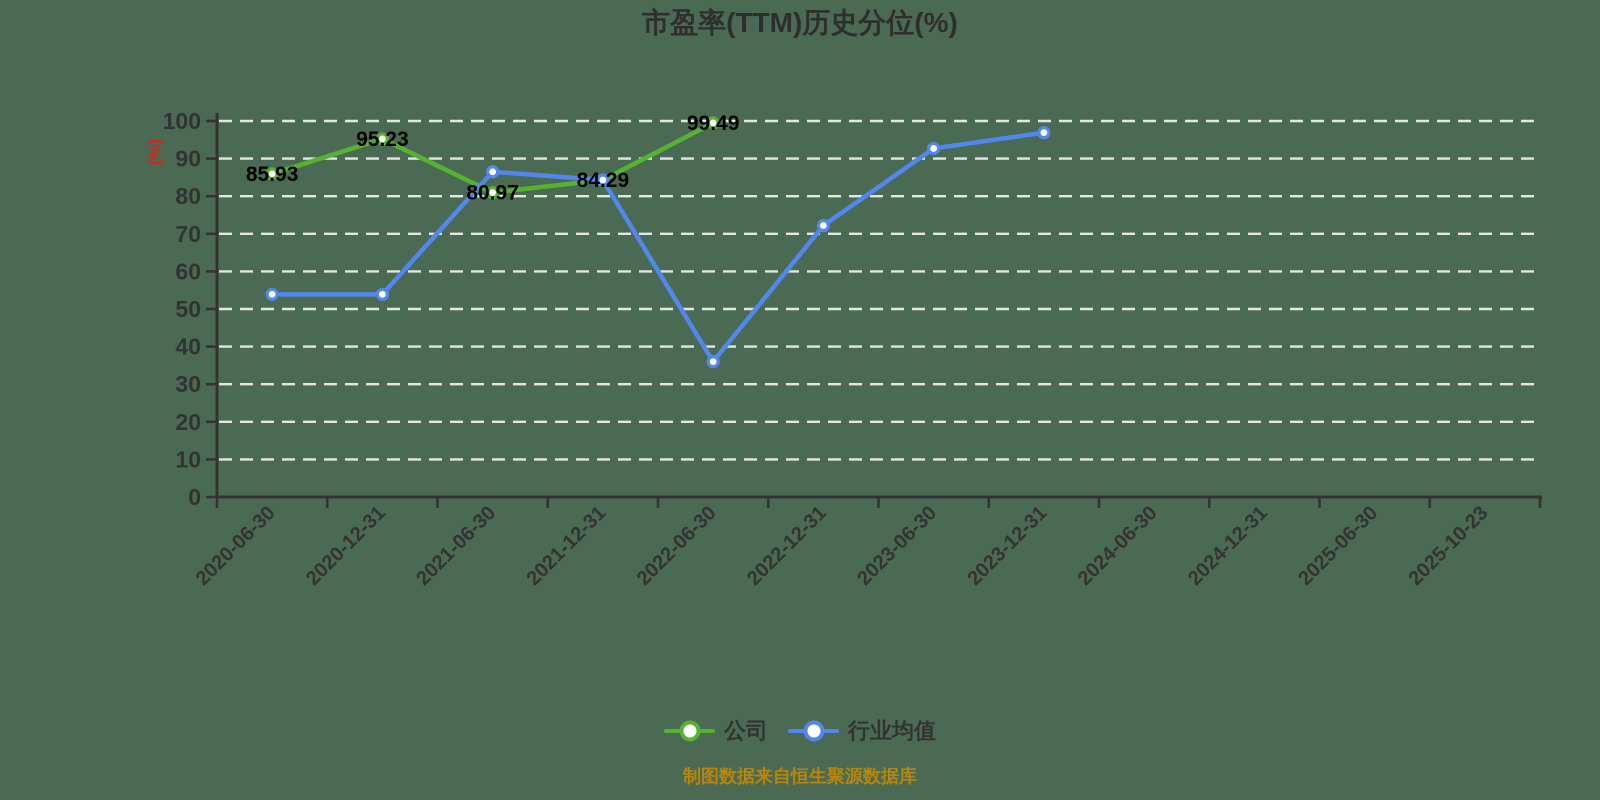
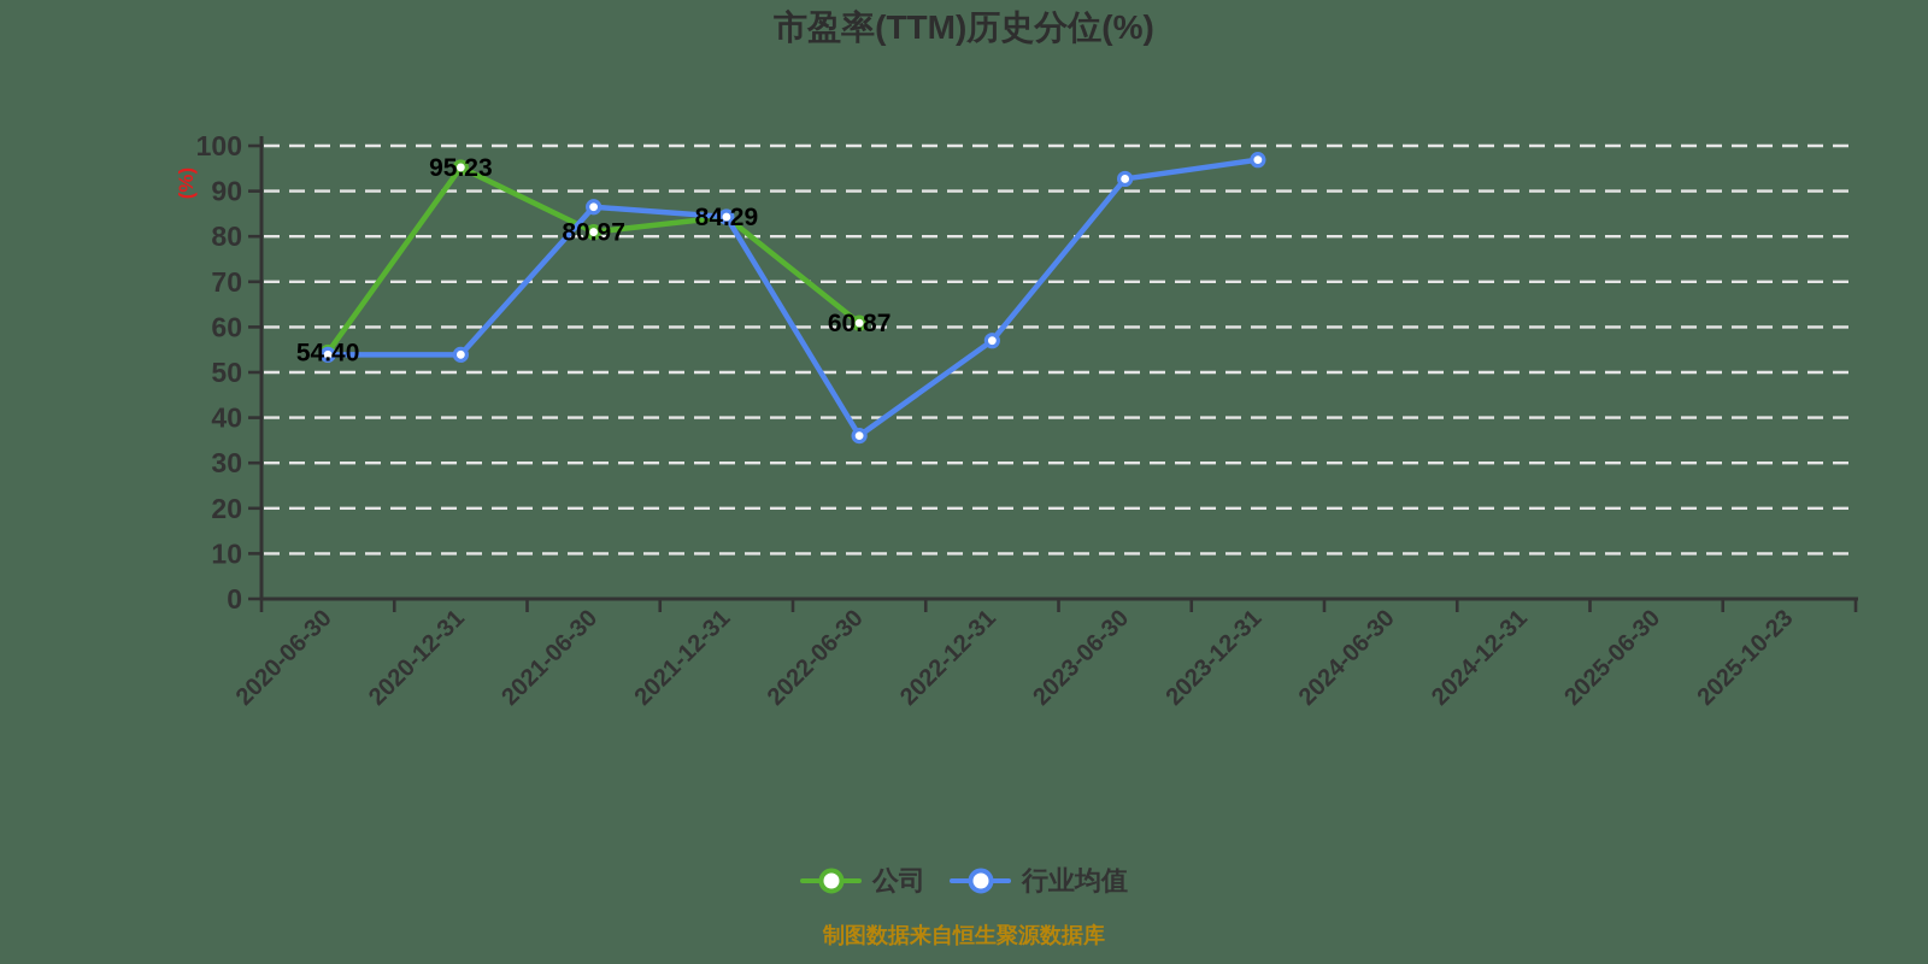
公司/2020-06-30: 85.93 -> 54.40
公司/2022-06-30: 99.49 -> 60.87
行业均值/2022-12-31: 72 -> 57
